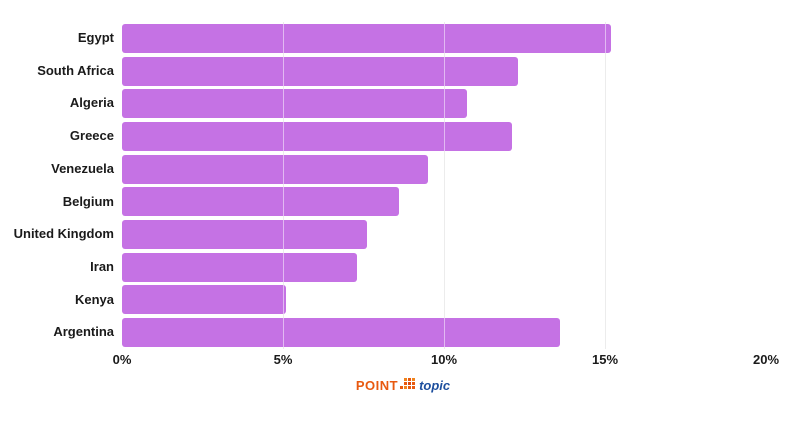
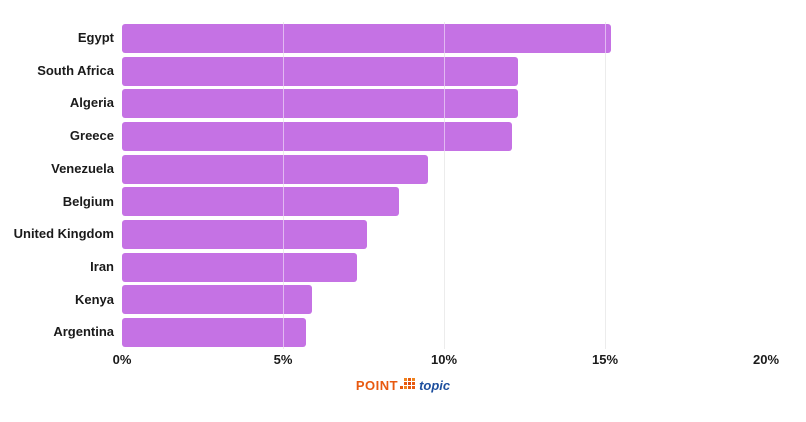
Algeria: 10.7% -> 12.3%
Kenya: 5.1% -> 5.9%
Argentina: 13.6% -> 5.7%
